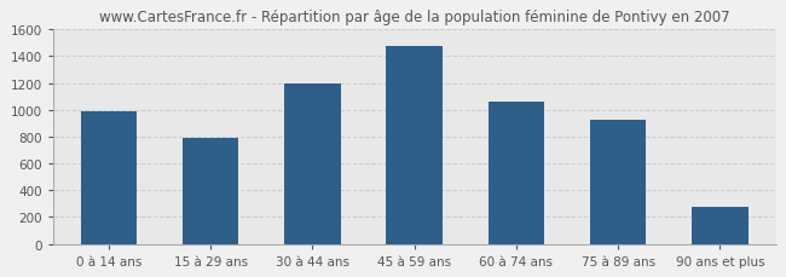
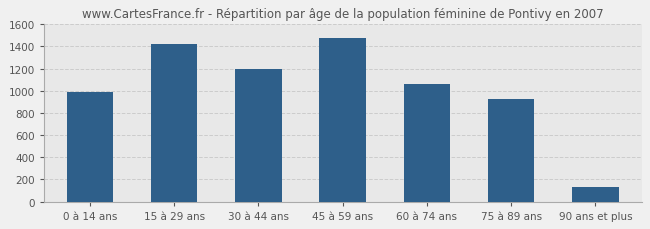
15 à 29 ans: 790 -> 1420
90 ans et plus: 280 -> 140
